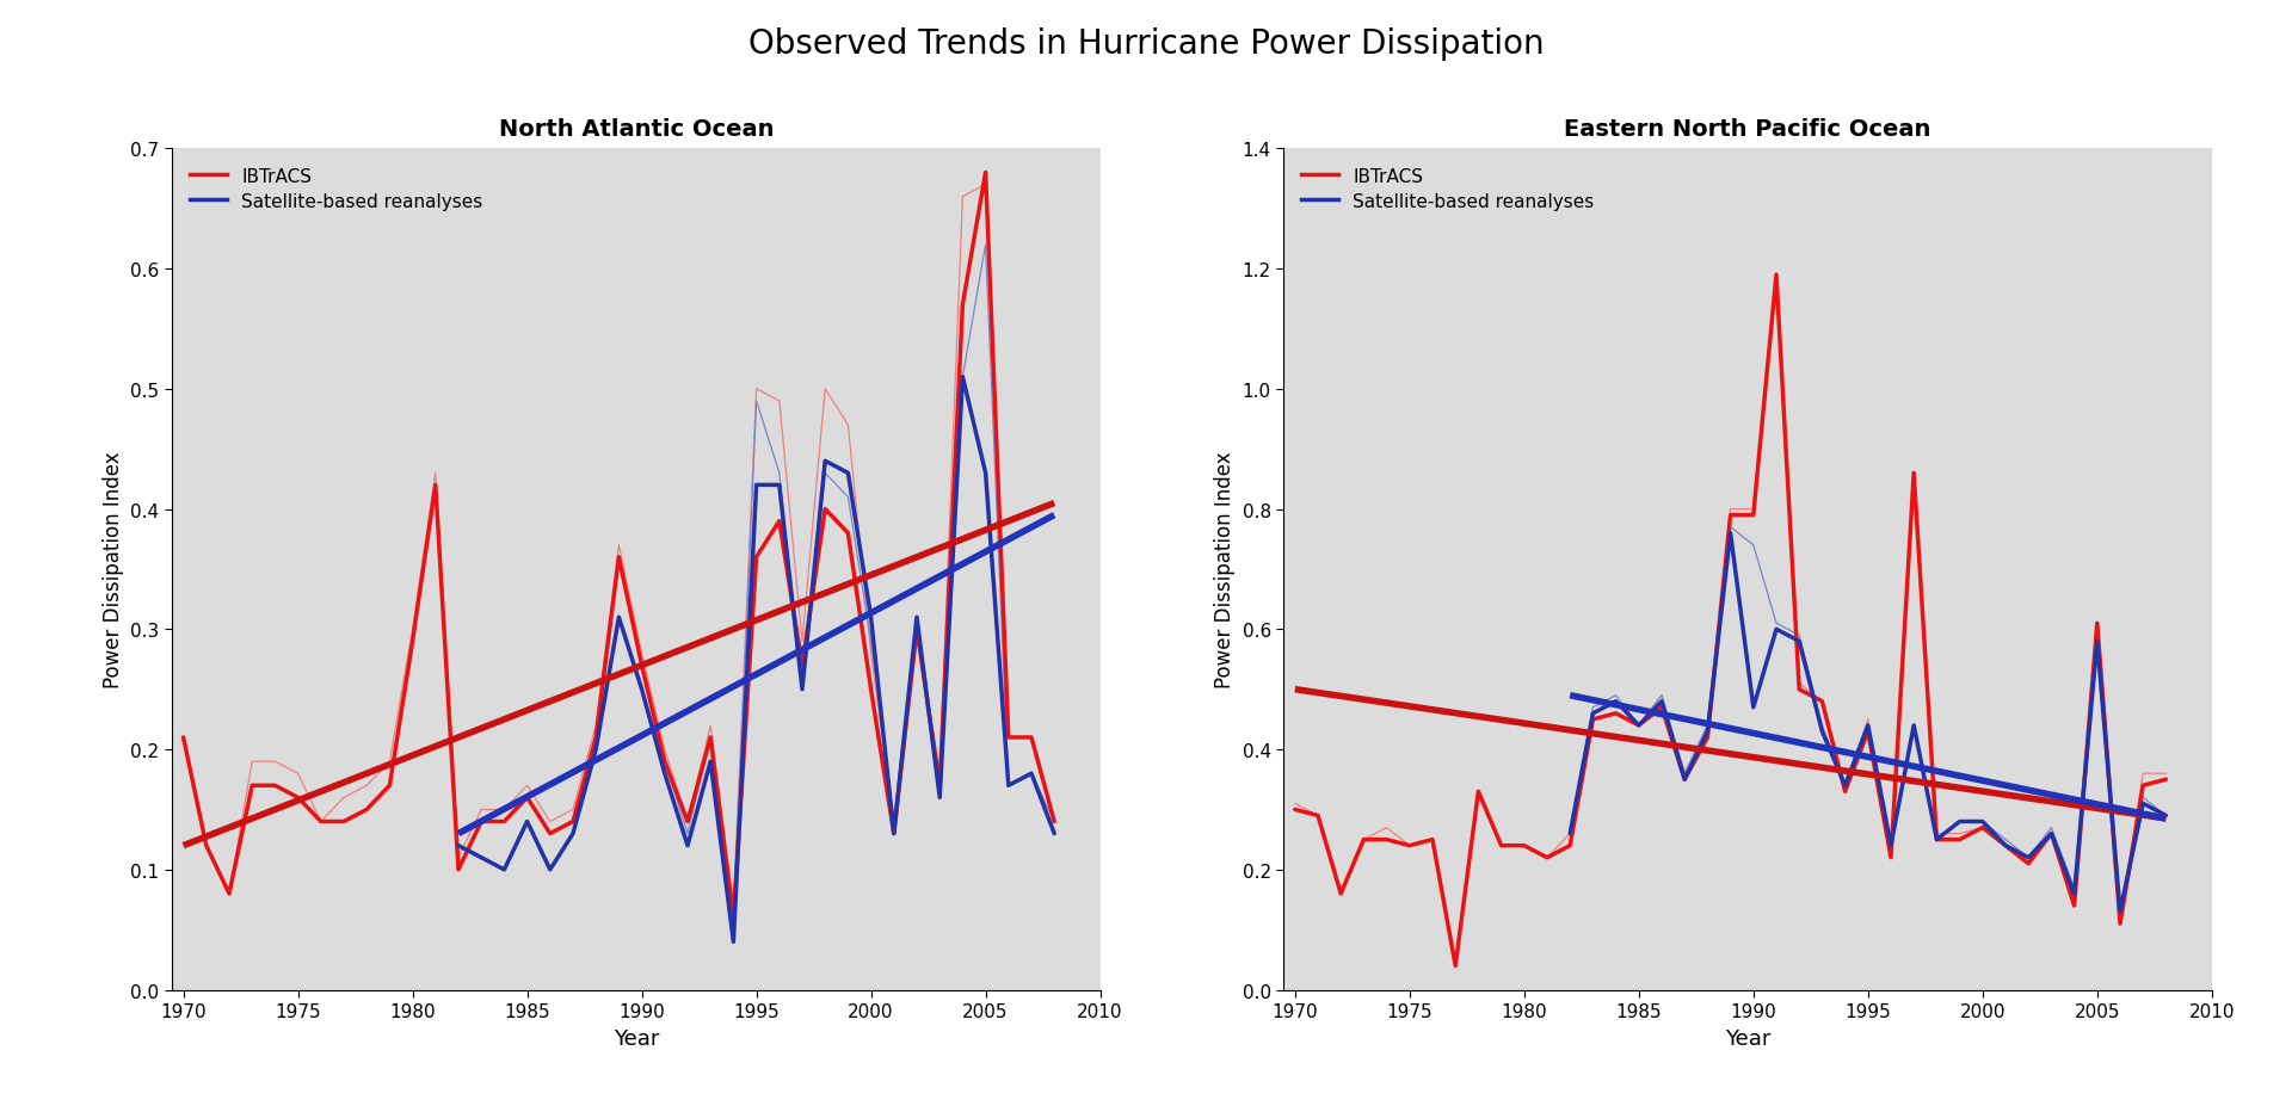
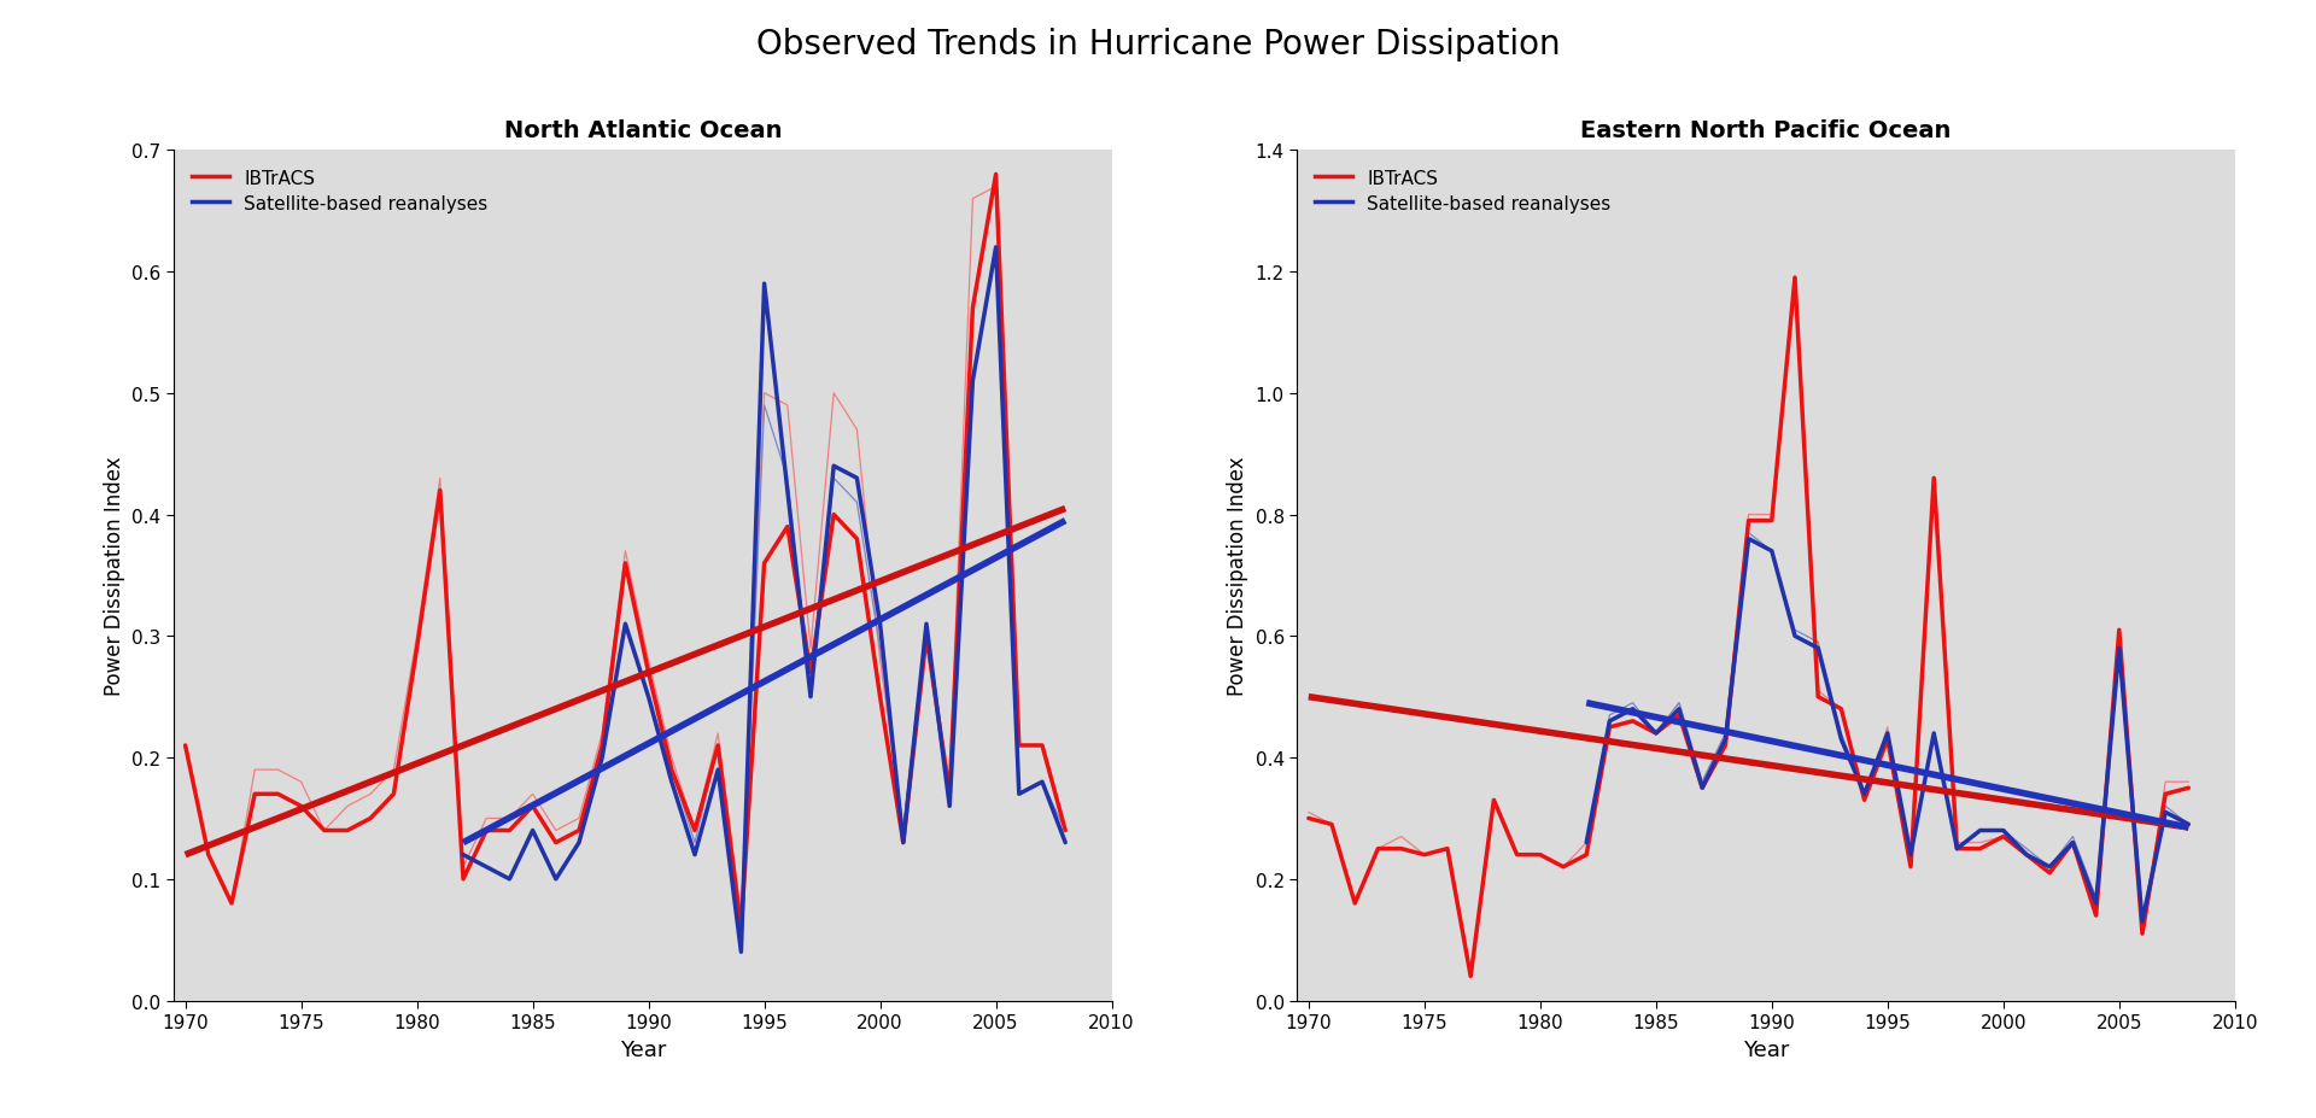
North Atlantic Ocean/Satellite-based reanalyses/1995: 0.42 -> 0.59
North Atlantic Ocean/Satellite-based reanalyses/2005: 0.43 -> 0.62
Eastern North Pacific Ocean/Satellite-based reanalyses/1990: 0.47 -> 0.74
